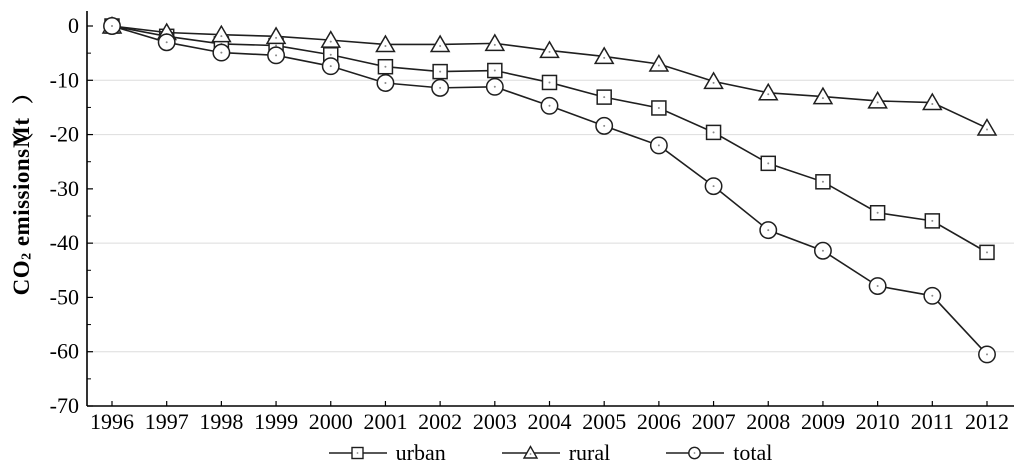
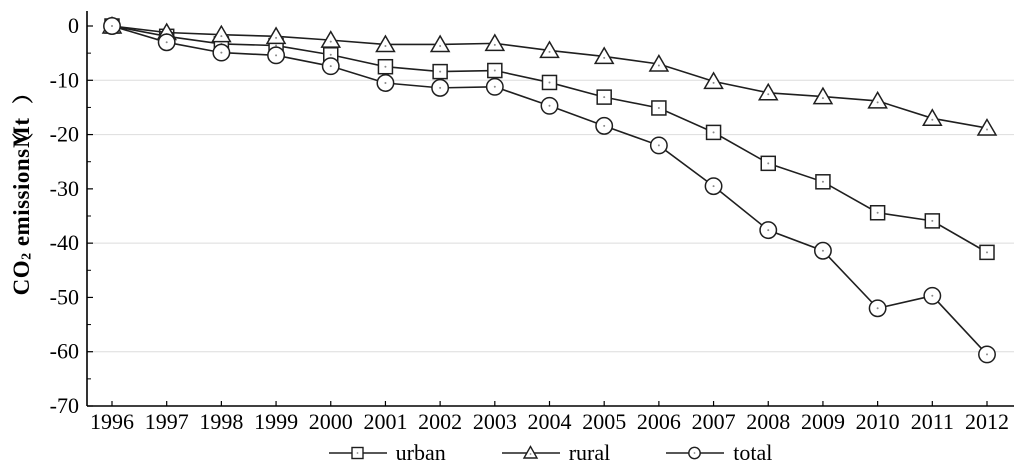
total/2010: -48 -> -52
rural/2011: -14 -> -17
